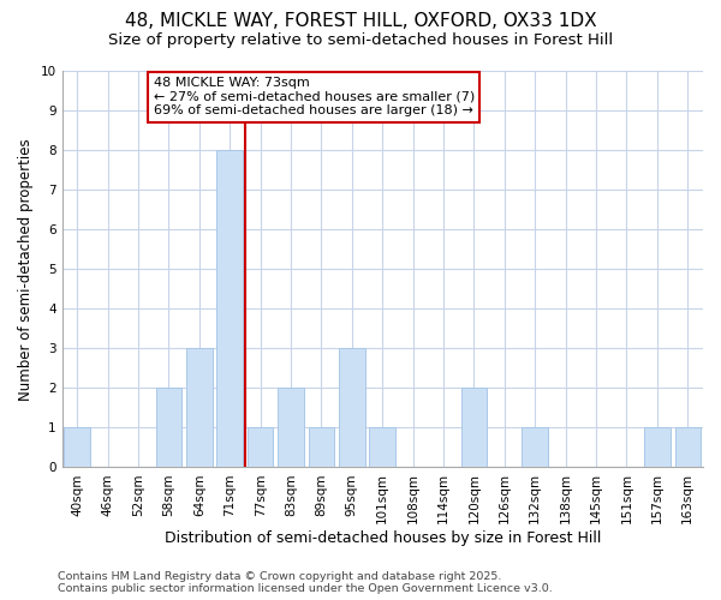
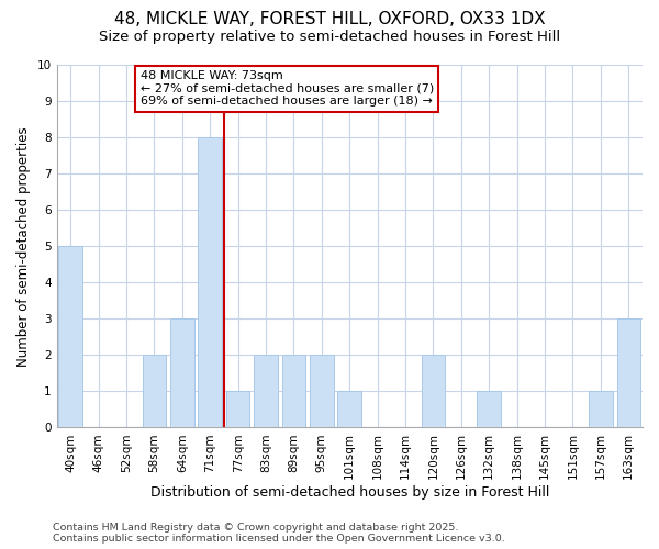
40sqm: 1 -> 5
89sqm: 1 -> 2
95sqm: 3 -> 2
163sqm: 1 -> 3
